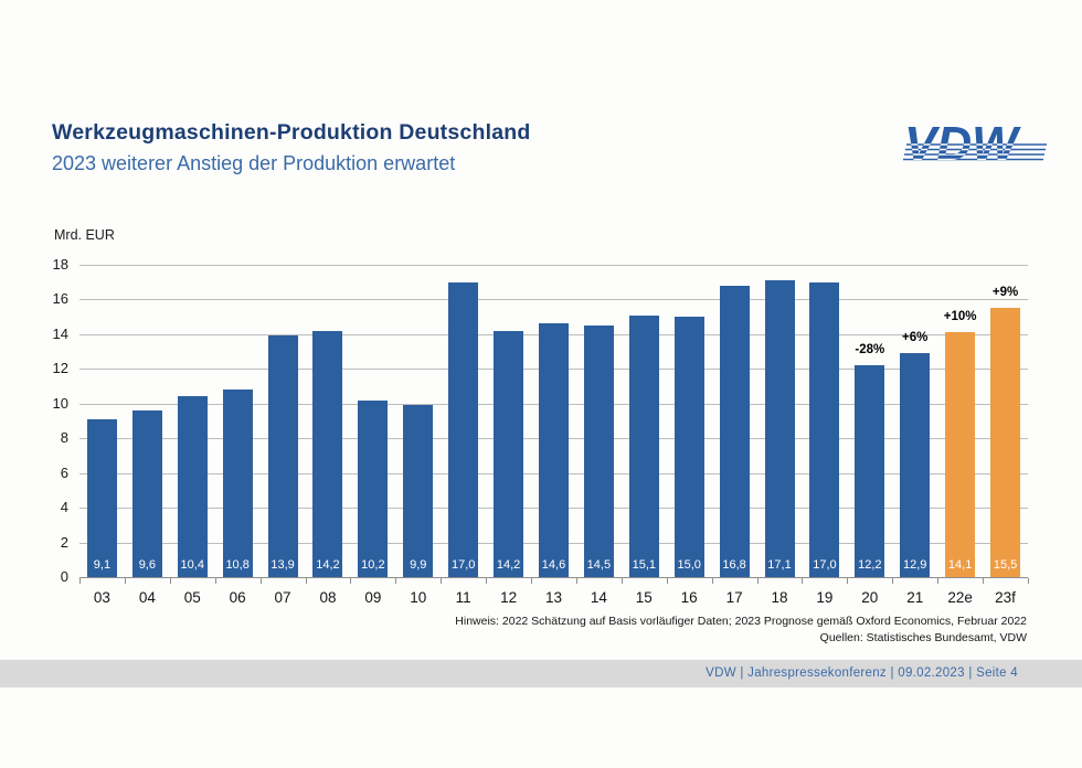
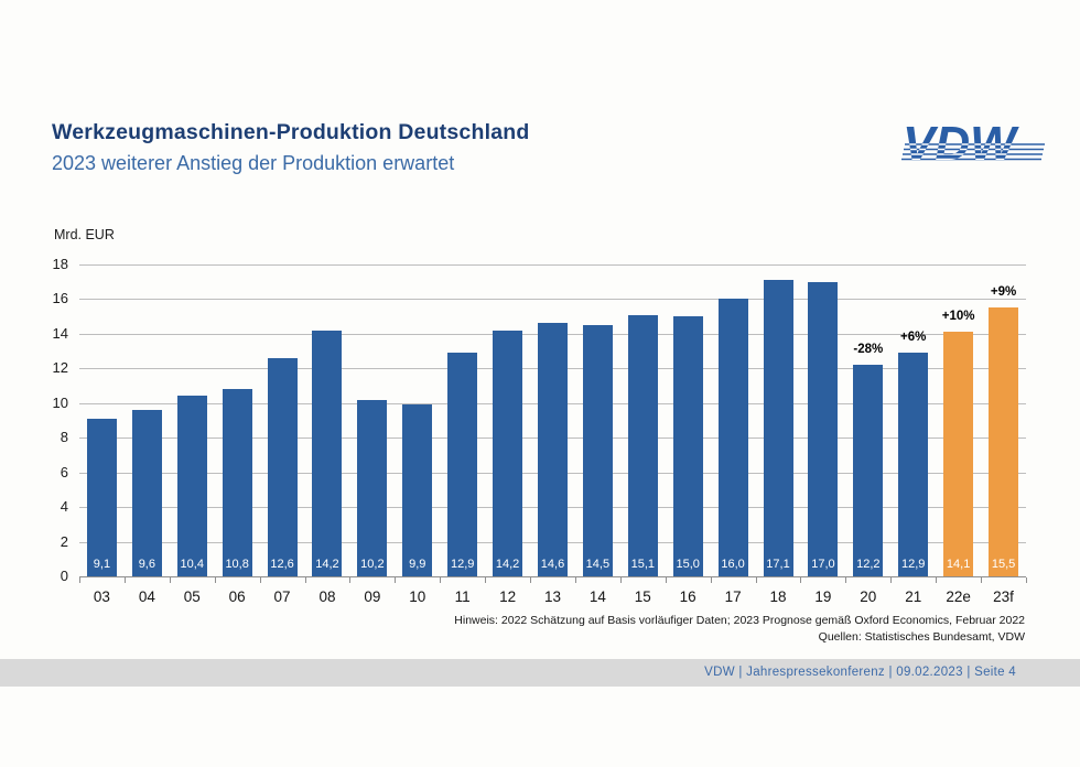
07: 13,9 -> 12,6
11: 17,0 -> 12,9
17: 16,8 -> 16,0
